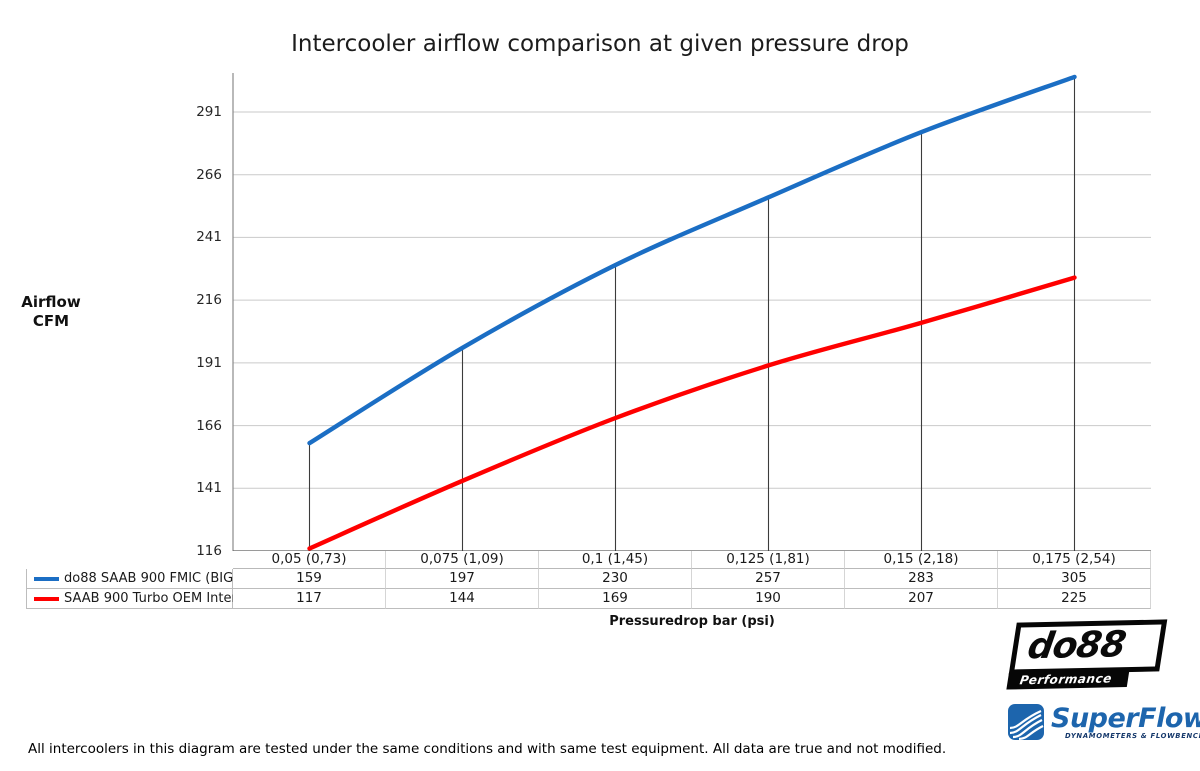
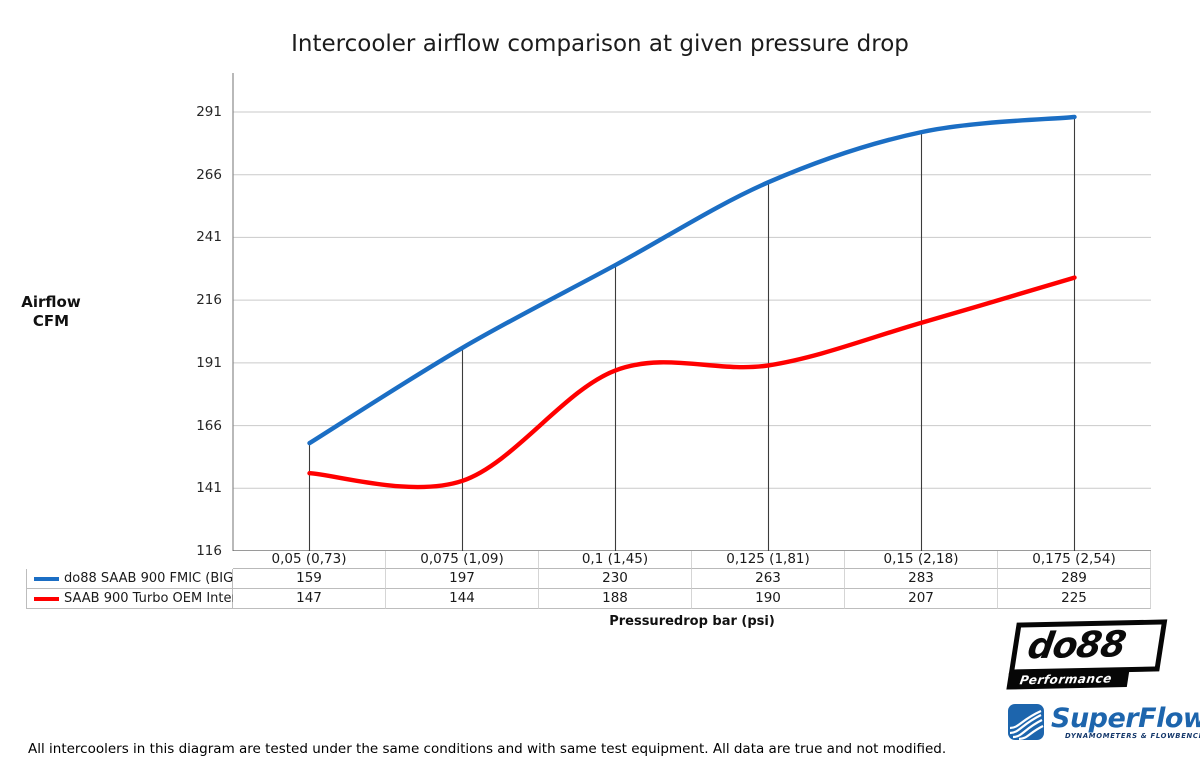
SAAB 900 Turbo OEM Intercooler/0,05 (0,73): 117 -> 147
SAAB 900 Turbo OEM Intercooler/0,1 (1,45): 169 -> 188
do88 SAAB 900 FMIC (BIG-170)/0,125 (1,81): 257 -> 263
do88 SAAB 900 FMIC (BIG-170)/0,175 (2,54): 305 -> 289
